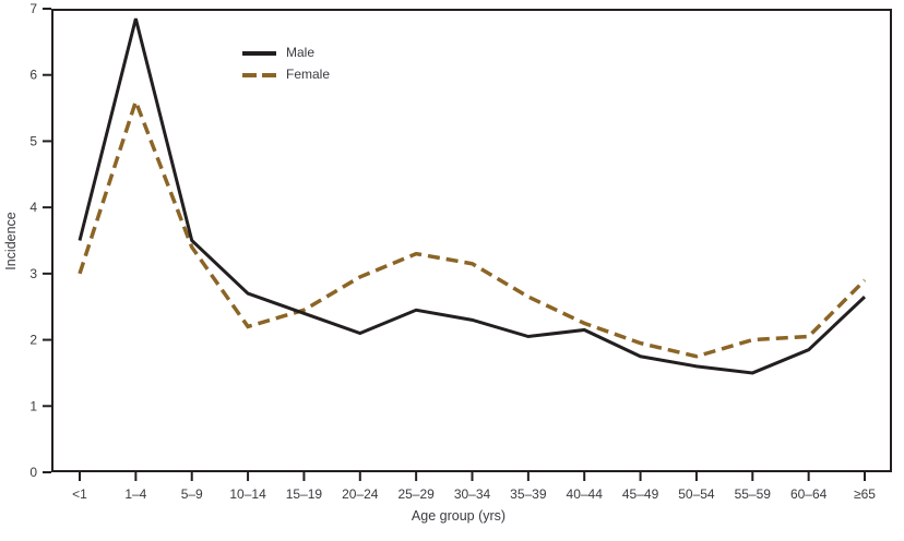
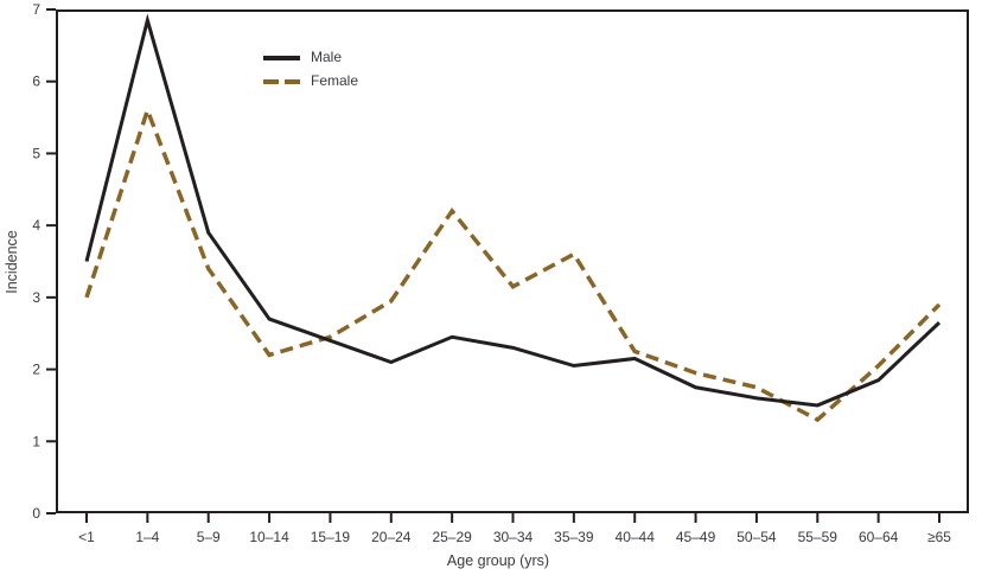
Male/5–9: 3.5 -> 3.9
Female/25–29: 3.3 -> 4.2
Female/35–39: 2.6 -> 3.6
Female/55–59: 2.0 -> 1.3
